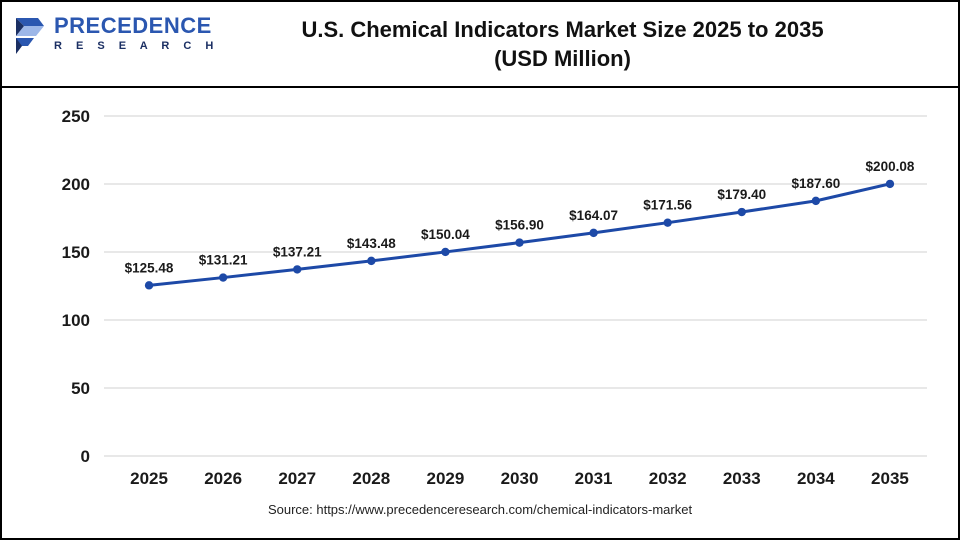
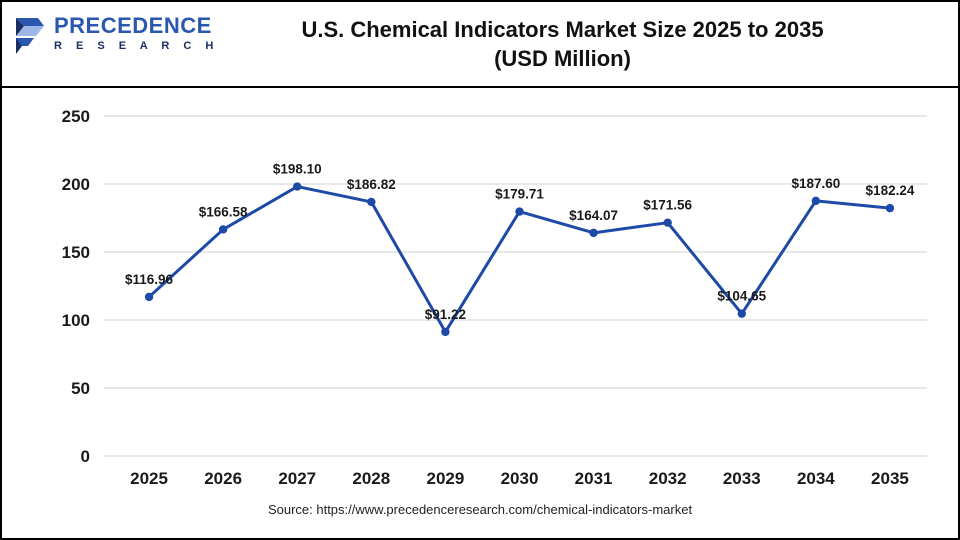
2025: $125.48 -> $116.96
2026: $131.21 -> $166.58
2027: $137.21 -> $198.10
2028: $143.48 -> $186.82
2029: $150.04 -> $91.22
2030: $156.90 -> $179.71
2033: $179.40 -> $104.65
2035: $200.08 -> $182.24
